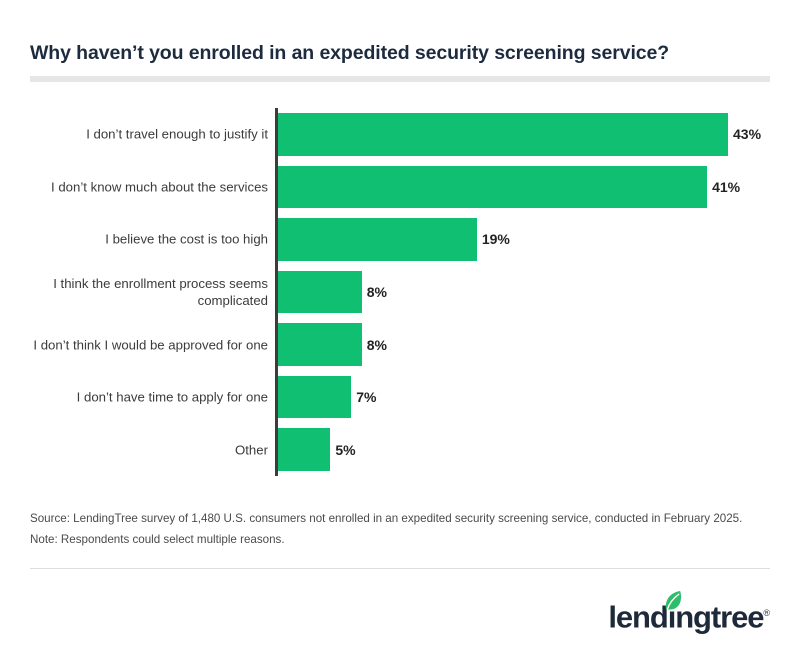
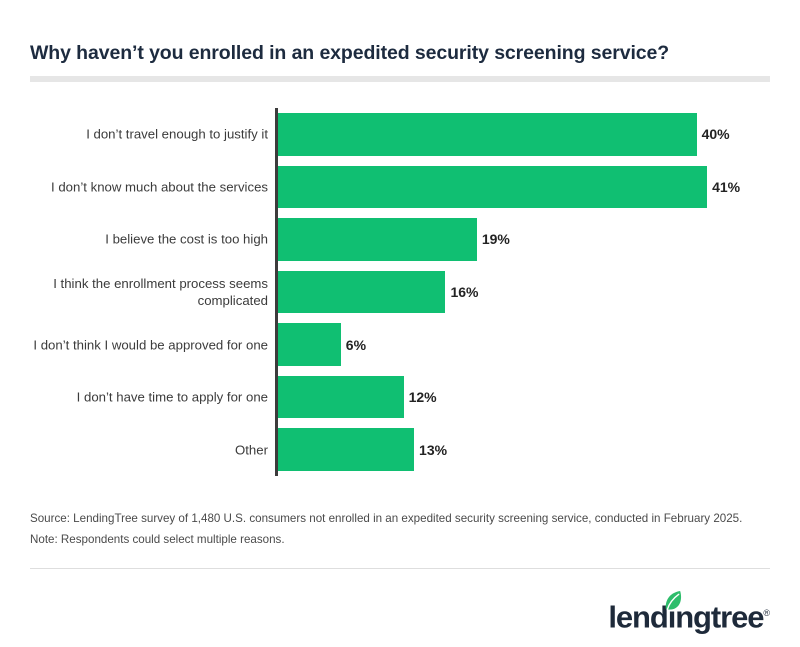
I don’t travel enough to justify it: 43% -> 40%
I think the enrollment process seems complicated: 8% -> 16%
I don’t think I would be approved for one: 8% -> 6%
I don’t have time to apply for one: 7% -> 12%
Other: 5% -> 13%
